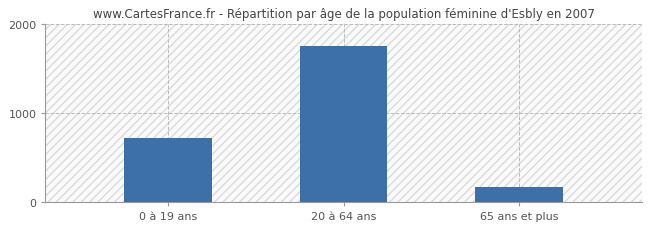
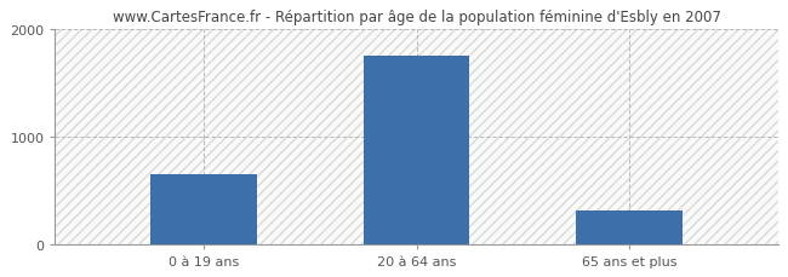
0 à 19 ans: 720 -> 650
65 ans et plus: 160 -> 310
